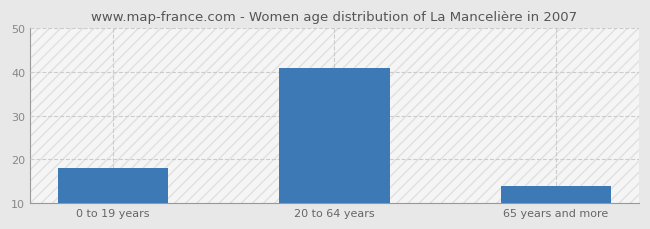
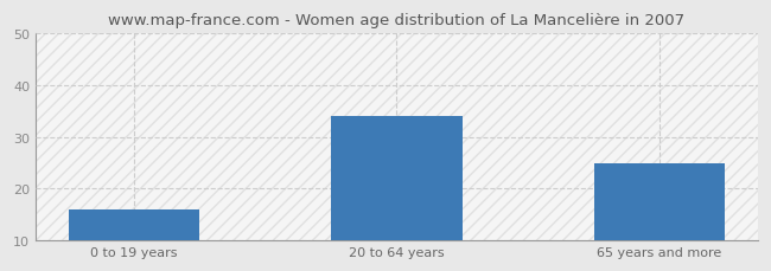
0 to 19 years: 18 -> 16
20 to 64 years: 41 -> 34
65 years and more: 14 -> 25
